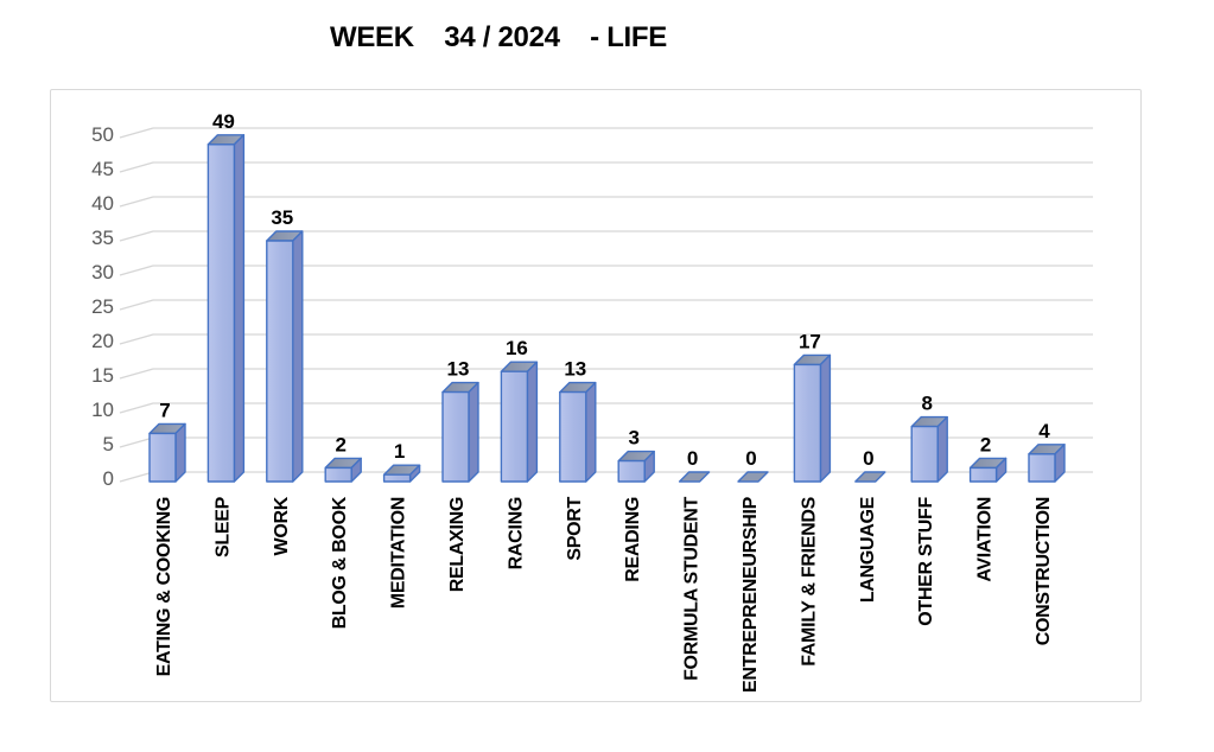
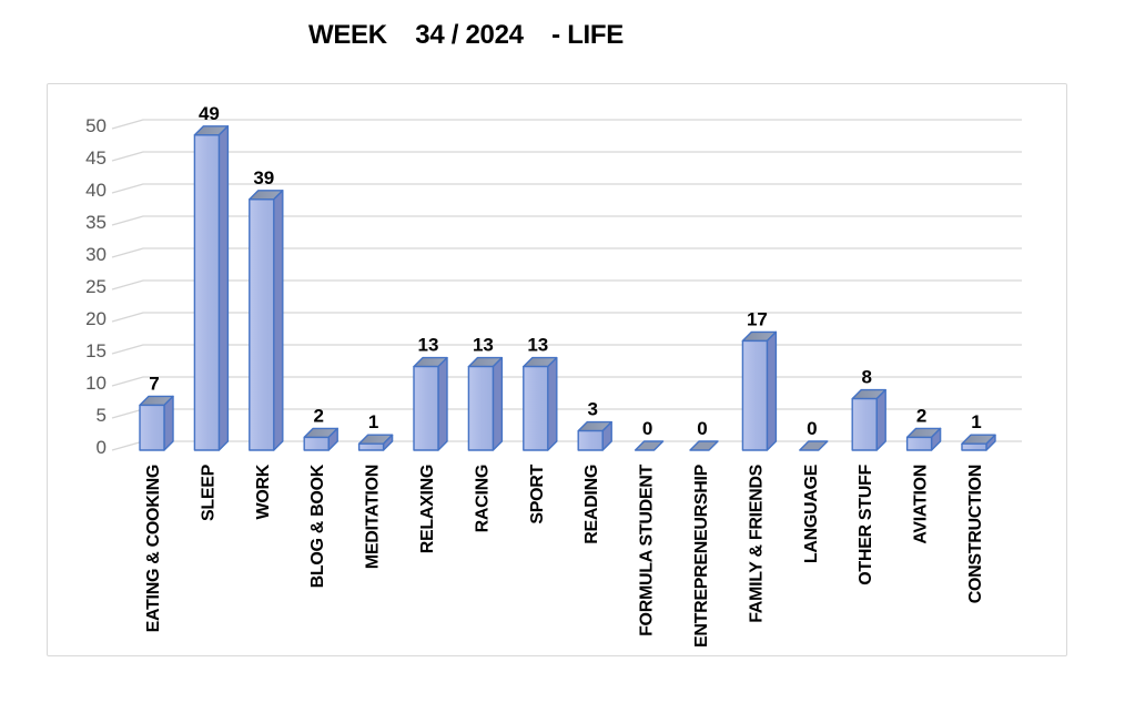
WORK: 35 -> 39
RACING: 16 -> 13
CONSTRUCTION: 4 -> 1
